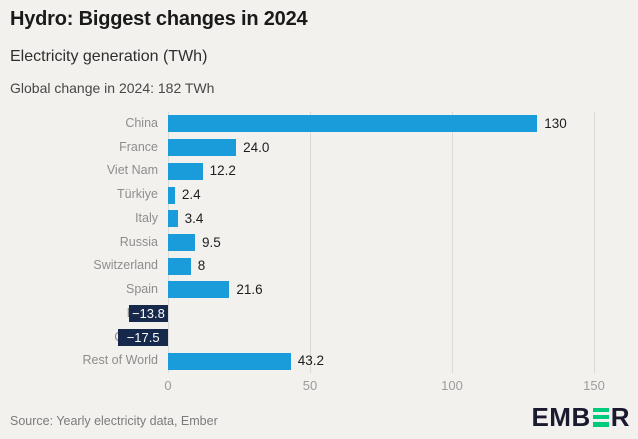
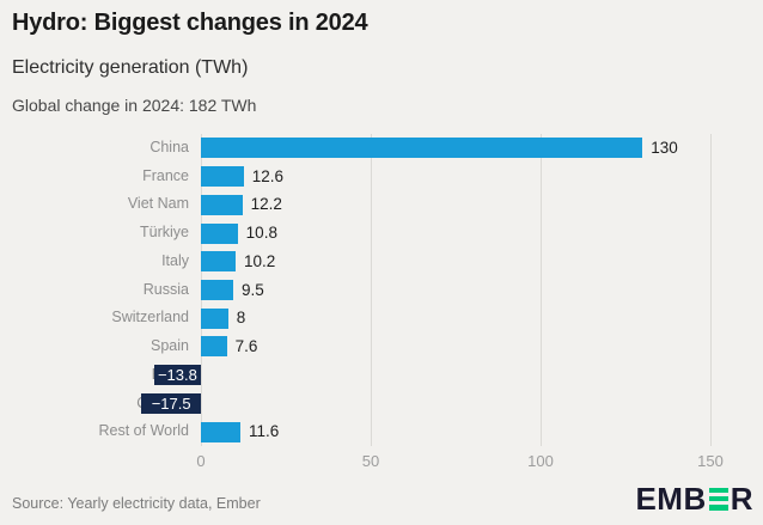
France: 24.0 -> 12.6
Türkiye: 2.4 -> 10.8
Italy: 3.4 -> 10.2
Spain: 21.6 -> 7.6
Rest of World: 43.2 -> 11.6
